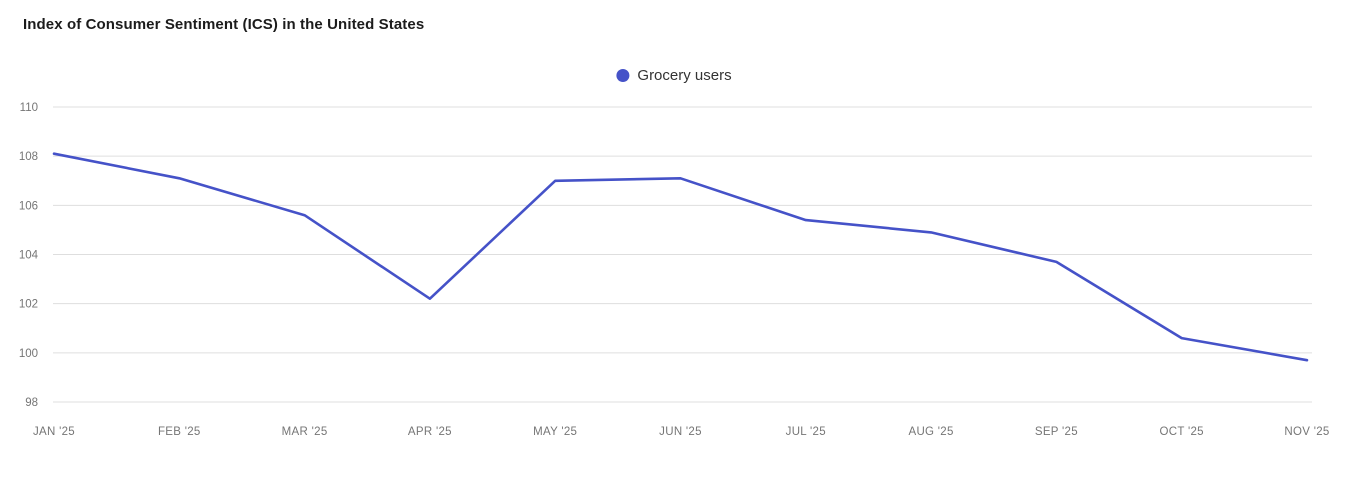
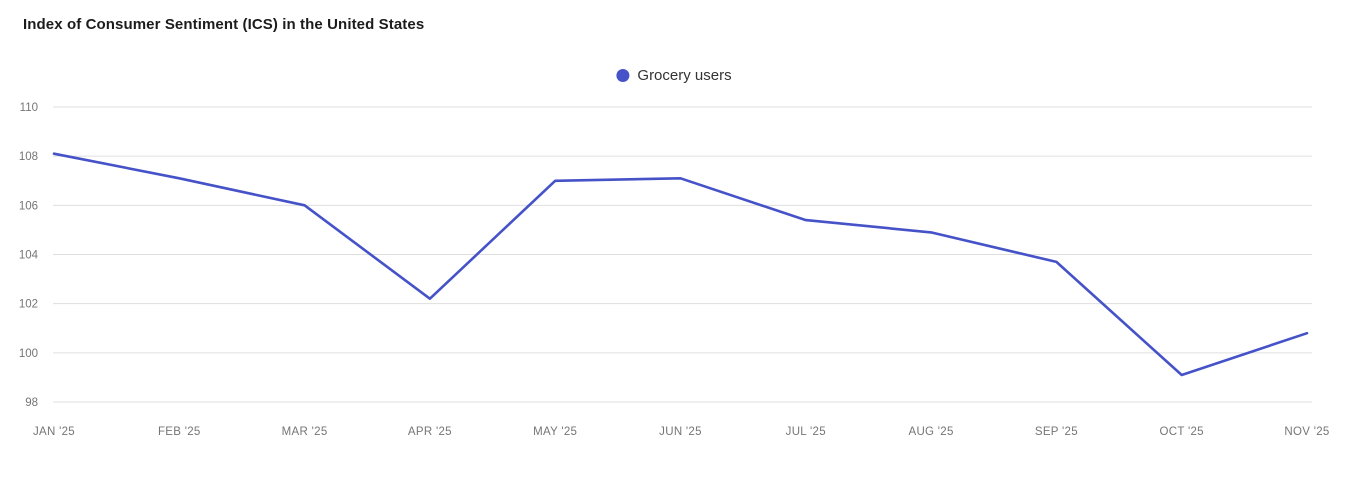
MAR '25: 105.6 -> 106.0
OCT '25: 100.6 -> 99.1
NOV '25: 99.7 -> 100.8
